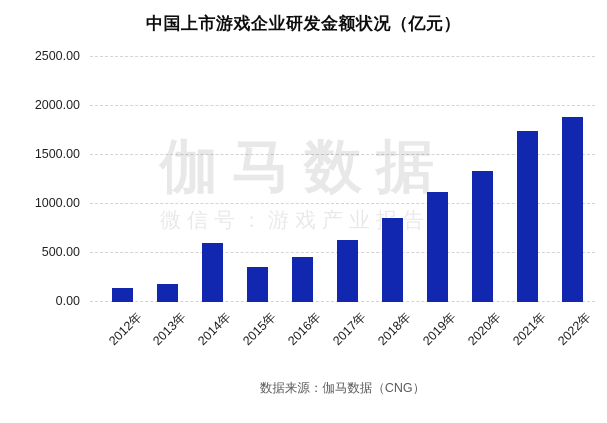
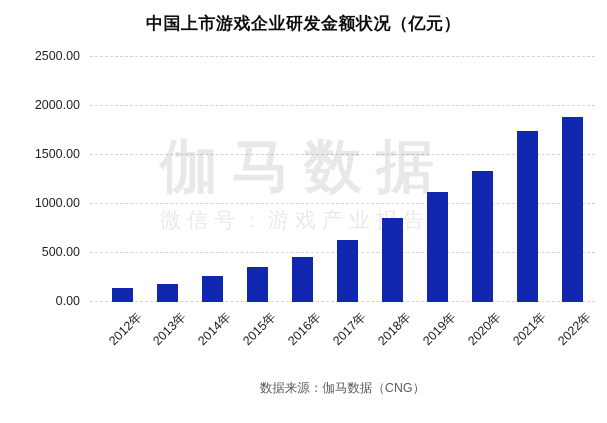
2014年: 600 -> 300
